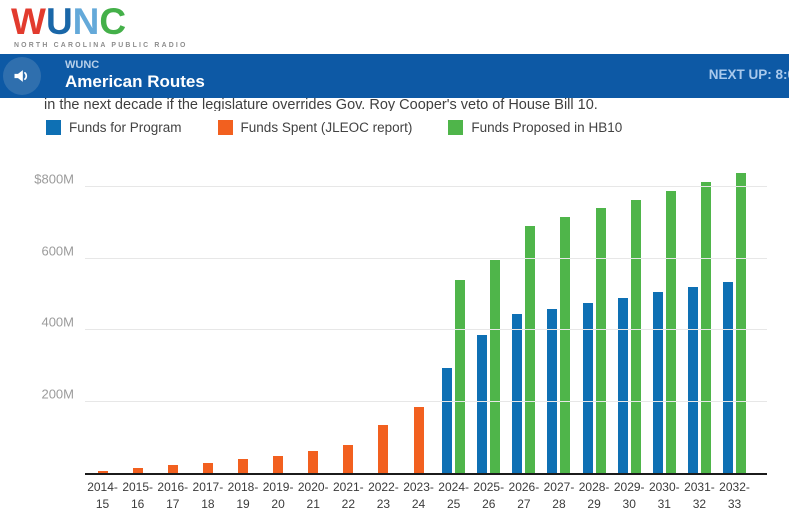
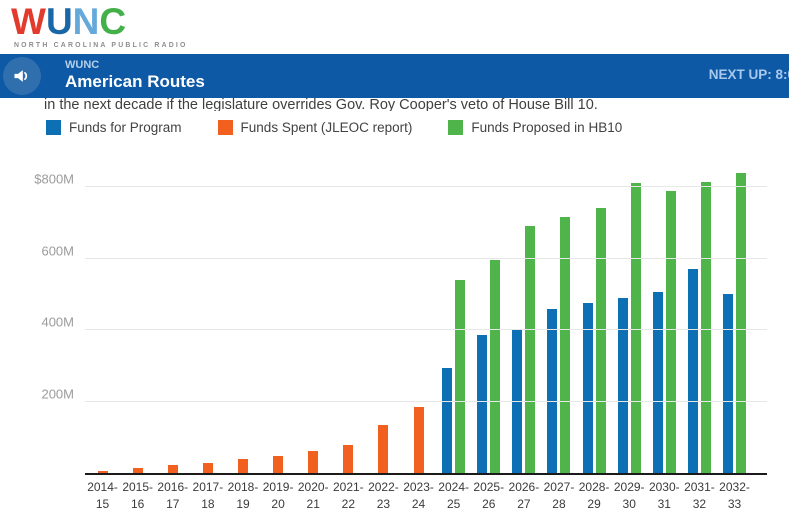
Funds for Program/2026-27: $440M -> $400M
Funds Proposed in HB10/2029-30: $760M -> $810M
Funds for Program/2031-32: $520M -> $570M
Funds for Program/2032-33: $540M -> $500M
